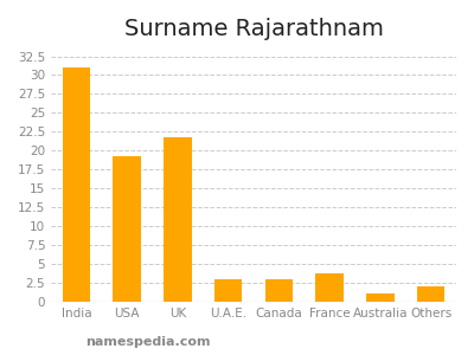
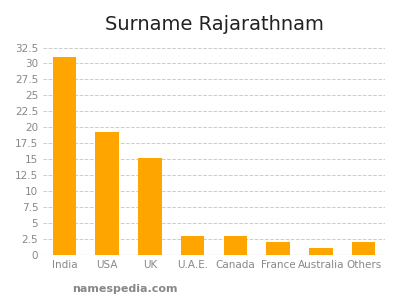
UK: 21.8 -> 15.2
France: 3.8 -> 2.1
